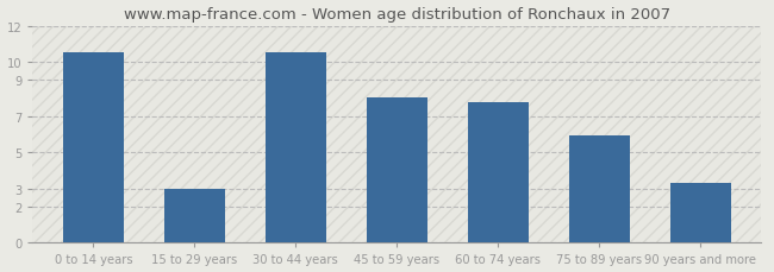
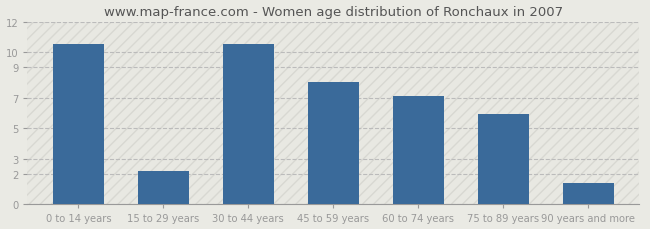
15 to 29 years: 3.0 -> 2.2
60 to 74 years: 7.8 -> 7.1
90 years and more: 3.3 -> 1.4
